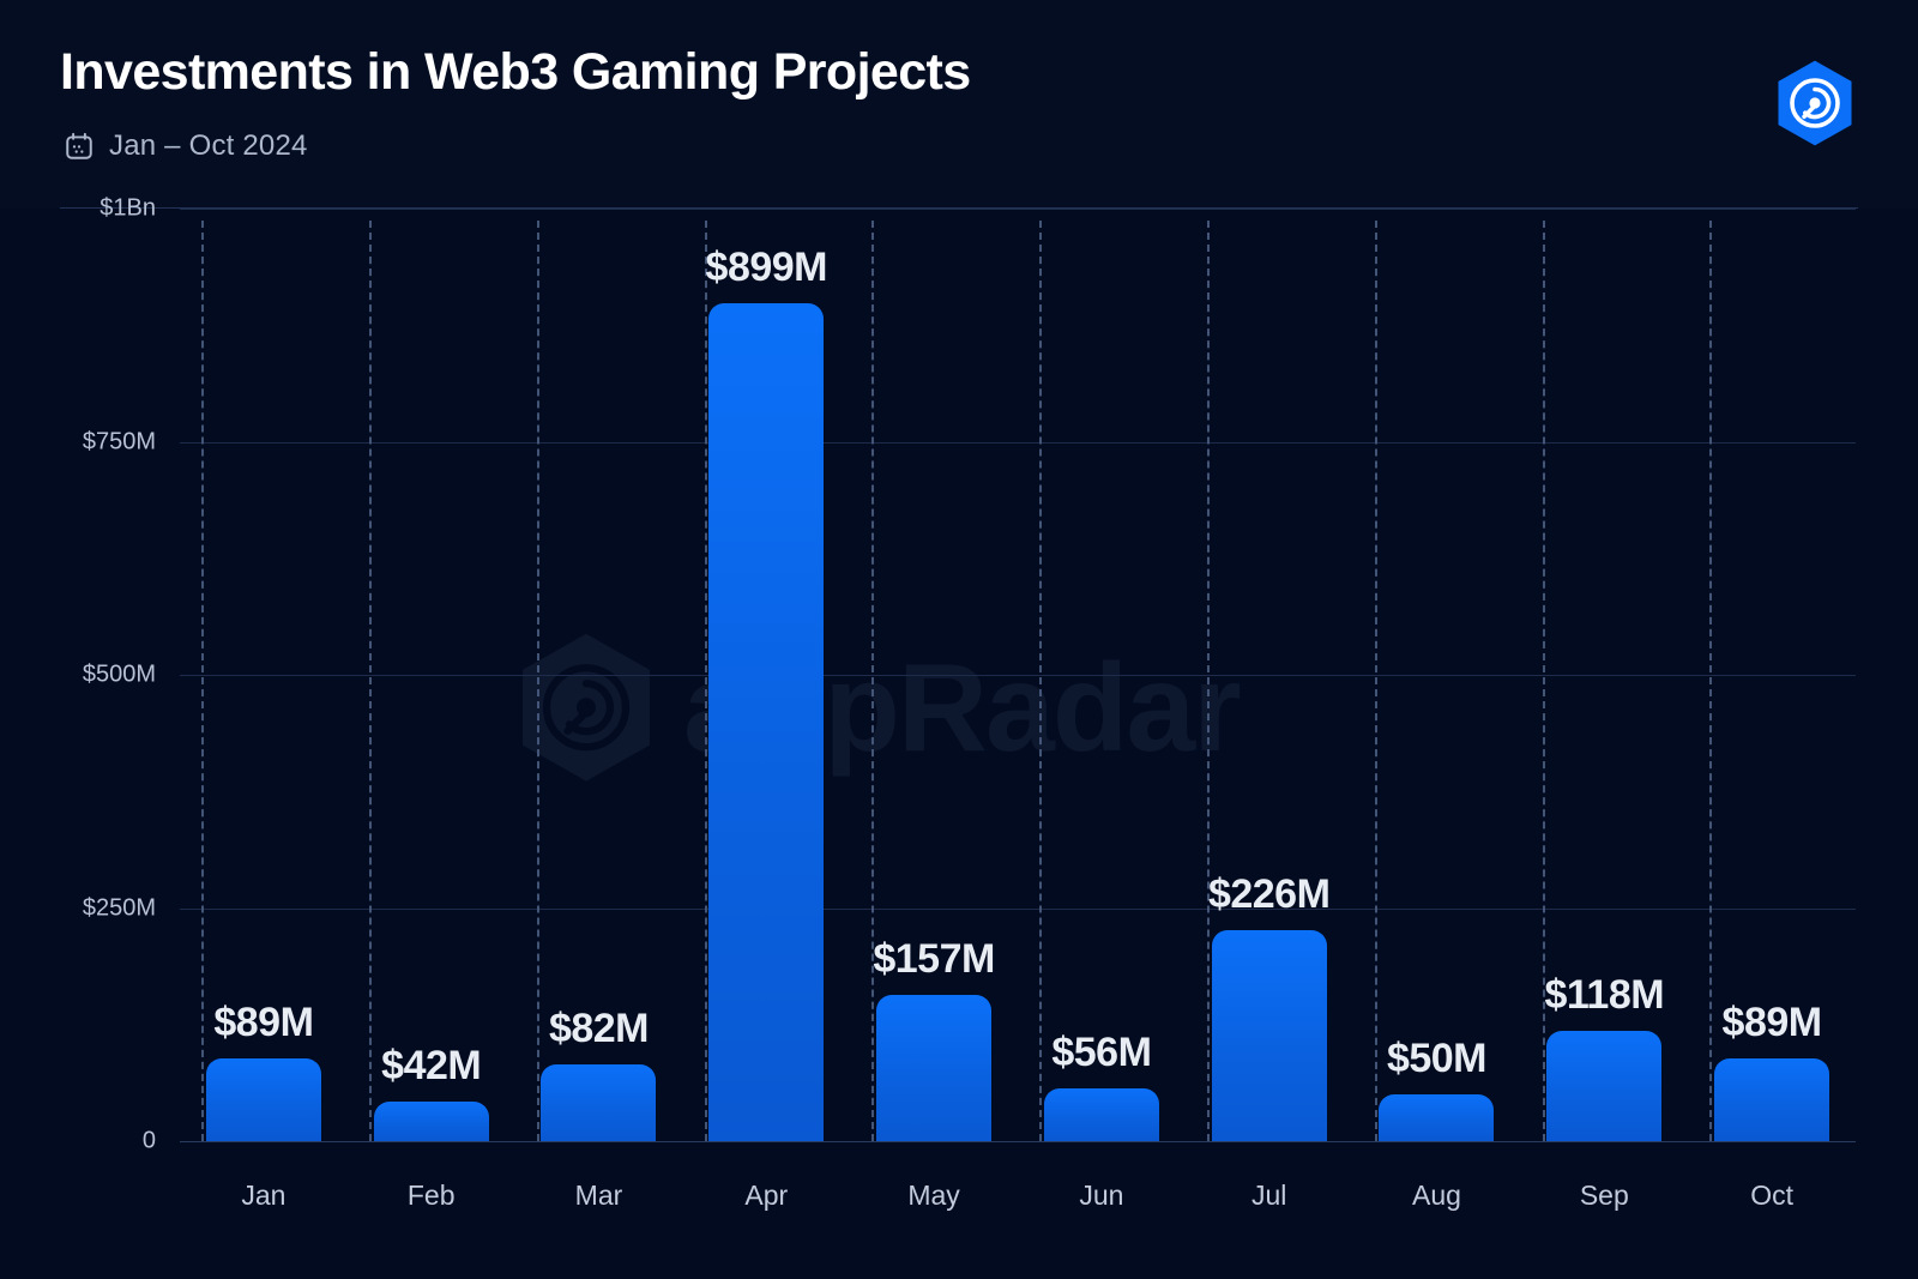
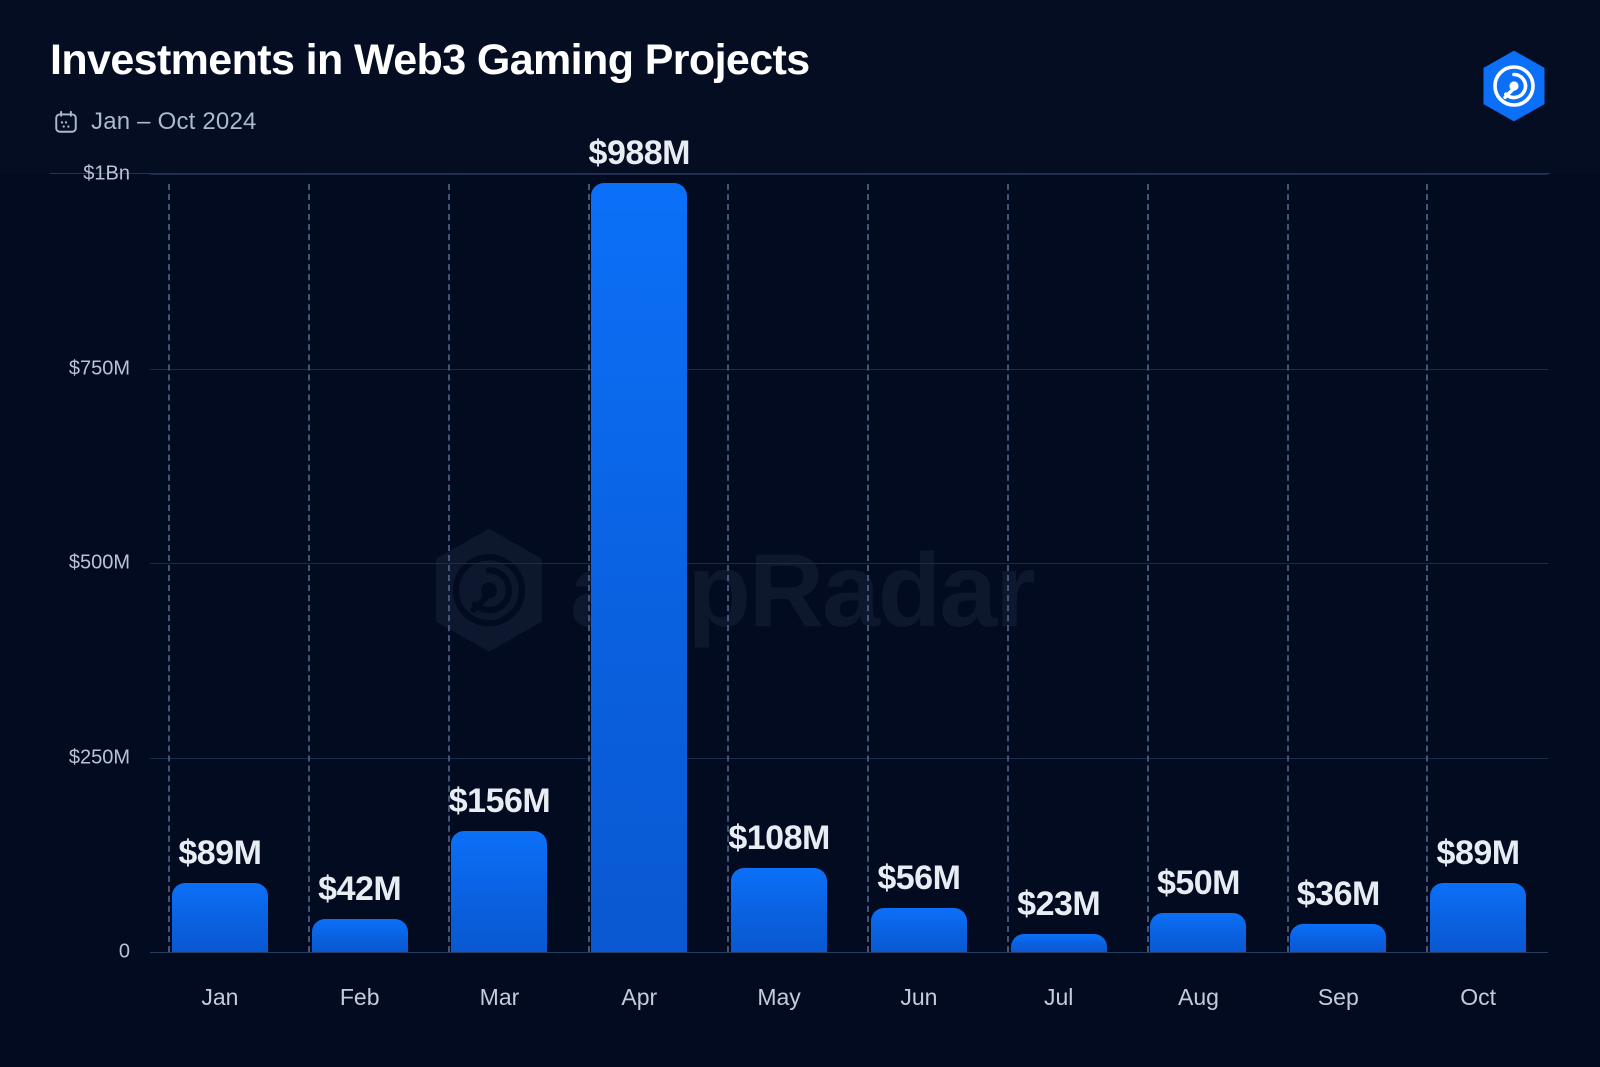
Mar: $82M -> $156M
Apr: $899M -> $988M
May: $157M -> $108M
Jul: $226M -> $23M
Sep: $118M -> $36M
